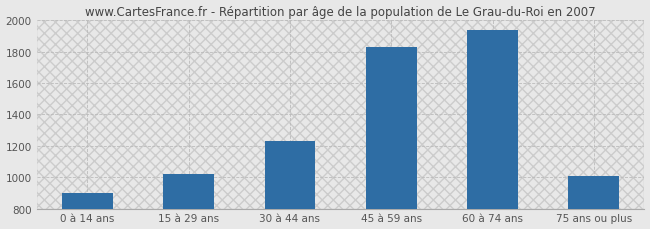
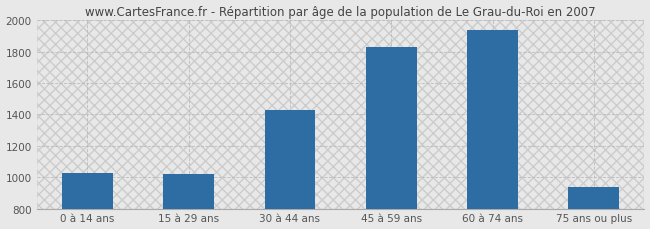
0 à 14 ans: 900 -> 1020
30 à 44 ans: 1230 -> 1430
75 ans ou plus: 1010 -> 940
